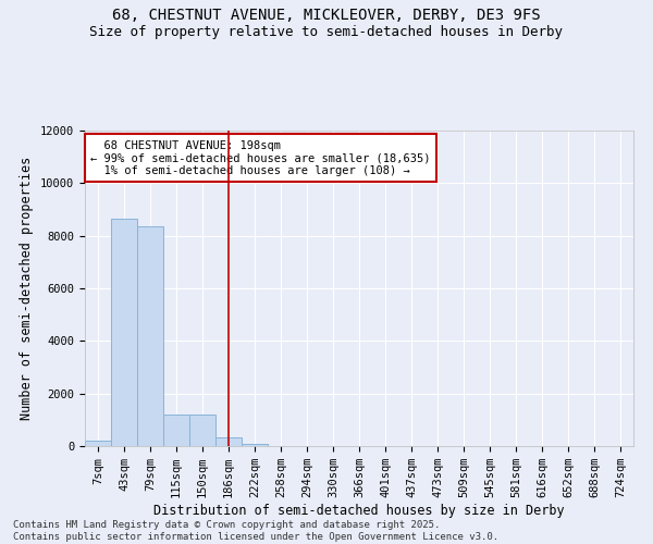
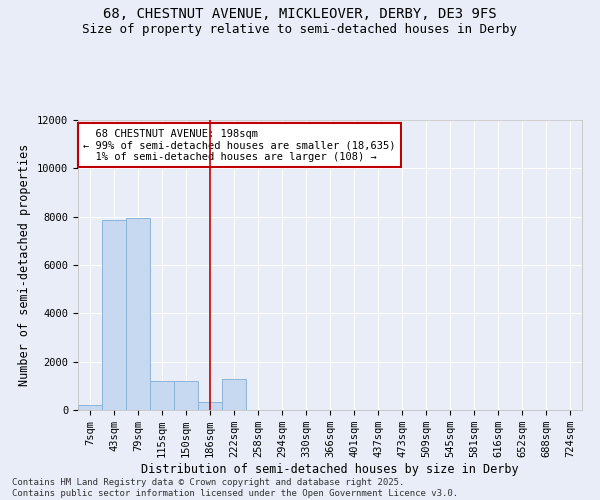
43sqm: 8650 -> 7850
79sqm: 8350 -> 7950
222sqm: 100 -> 1300
